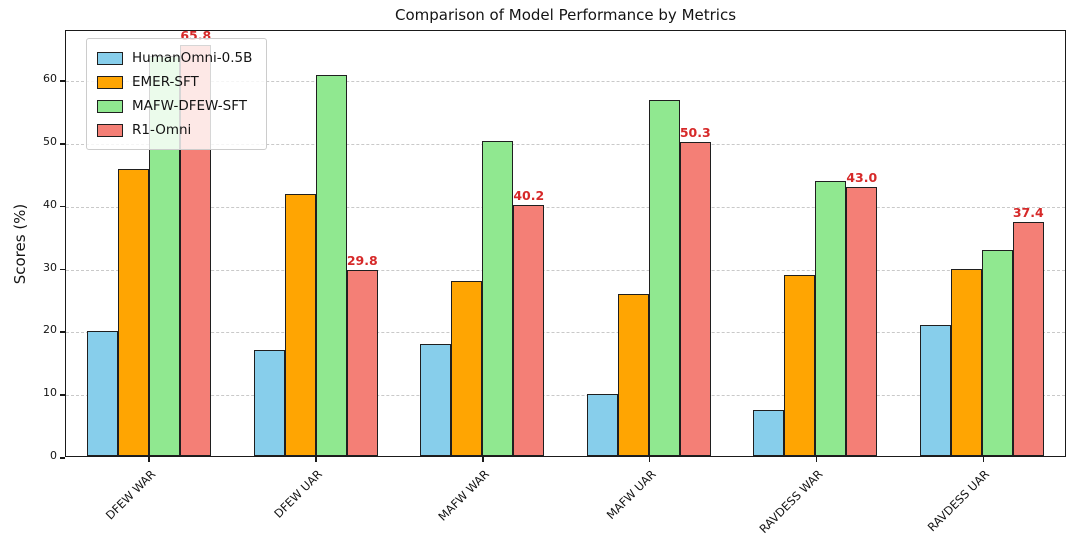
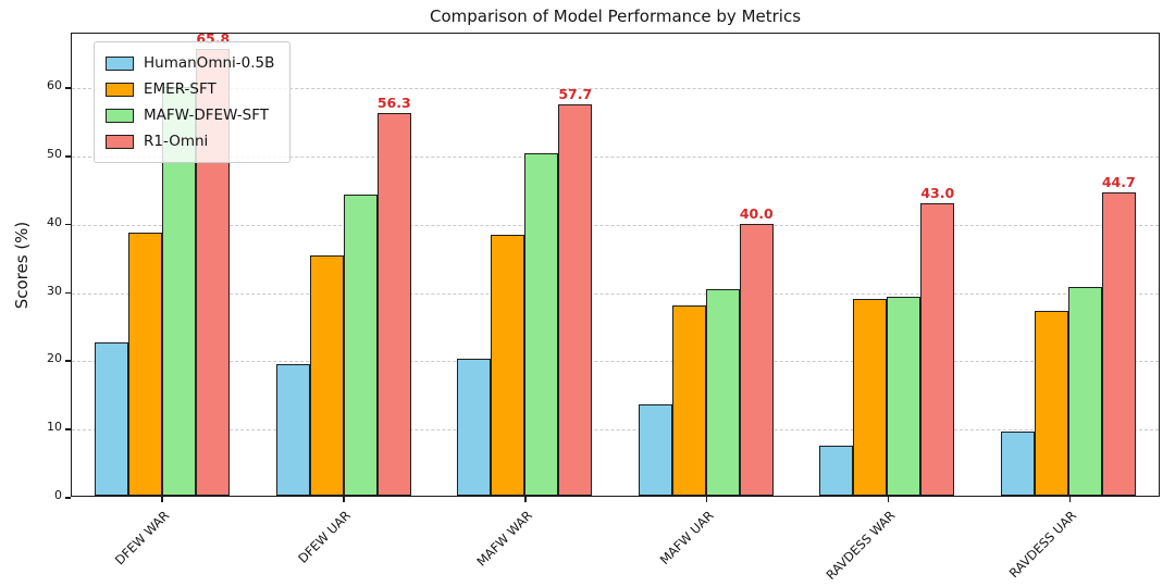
HumanOmni-0.5B/DFEW WAR: 20 -> 23
EMER-SFT/DFEW WAR: 46 -> 39
MAFW-DFEW-SFT/DFEW WAR: 64 -> 60
HumanOmni-0.5B/DFEW UAR: 17 -> 19
EMER-SFT/DFEW UAR: 42 -> 35
MAFW-DFEW-SFT/DFEW UAR: 61 -> 44
R1-Omni/DFEW UAR: 29.8 -> 56.3
HumanOmni-0.5B/MAFW WAR: 18 -> 20
EMER-SFT/MAFW WAR: 28 -> 38
R1-Omni/MAFW WAR: 40.2 -> 57.7
HumanOmni-0.5B/MAFW UAR: 10 -> 14
EMER-SFT/MAFW UAR: 26 -> 28
MAFW-DFEW-SFT/MAFW UAR: 57 -> 30
R1-Omni/MAFW UAR: 50.3 -> 40.0
MAFW-DFEW-SFT/RAVDESS WAR: 44 -> 29
HumanOmni-0.5B/RAVDESS UAR: 21 -> 9
EMER-SFT/RAVDESS UAR: 30 -> 27
MAFW-DFEW-SFT/RAVDESS UAR: 33 -> 31
R1-Omni/RAVDESS UAR: 37.4 -> 44.7
